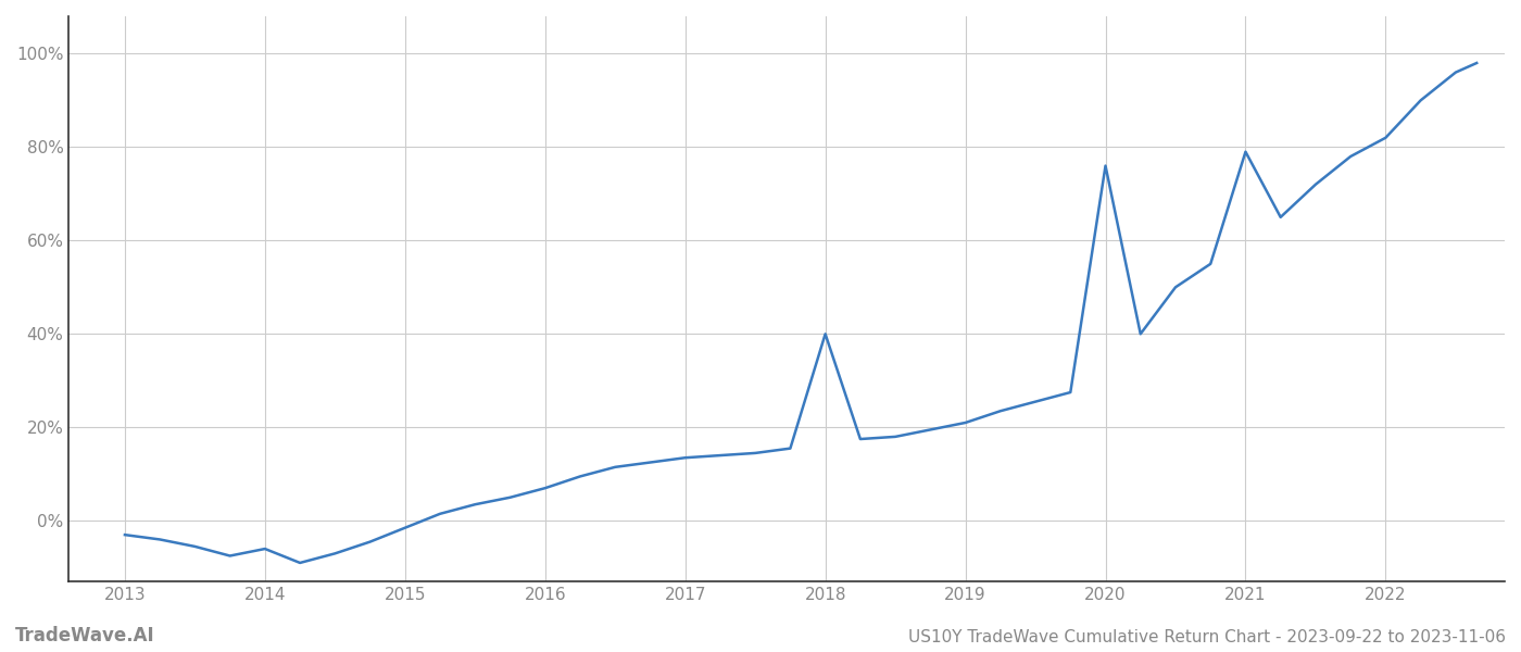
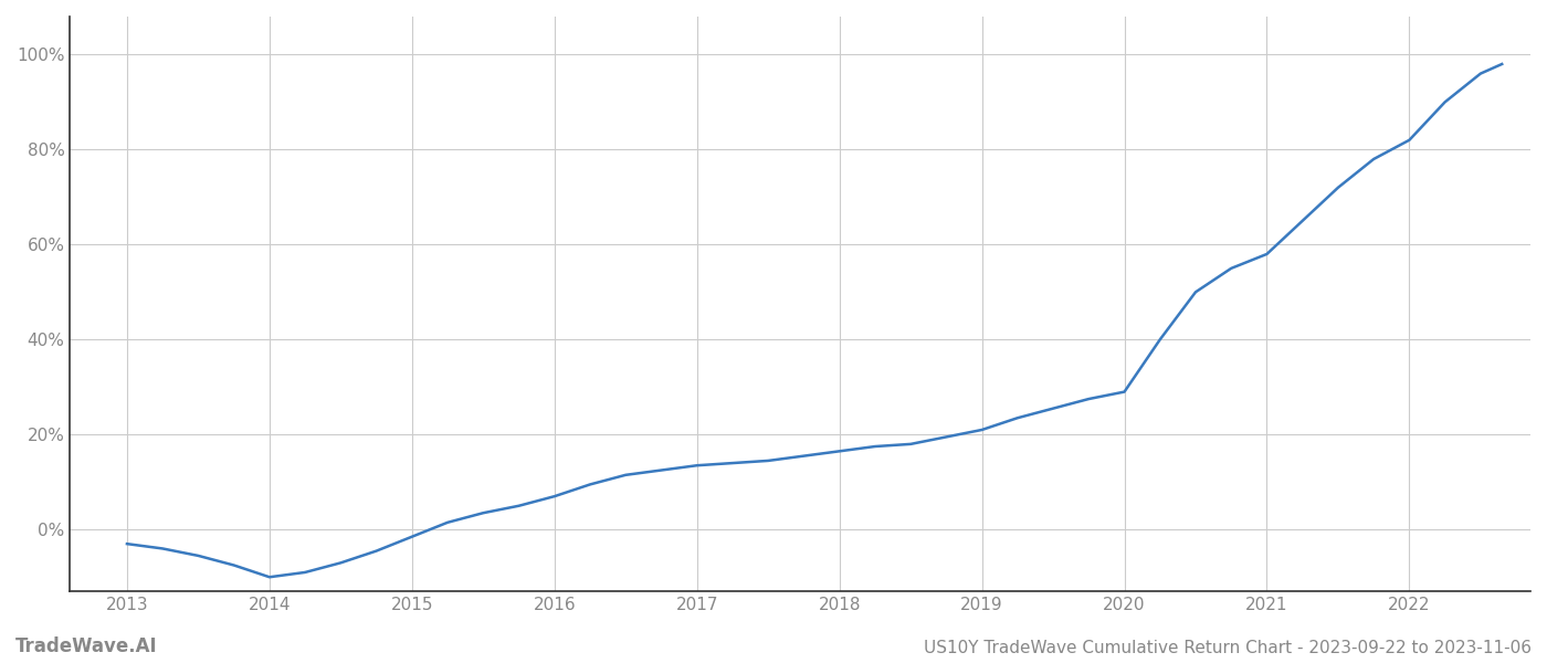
2014: -6.0% -> -10.0%
2018: 40.0% -> 16.5%
2020: 76.0% -> 29.0%
2021: 79.0% -> 58.0%
